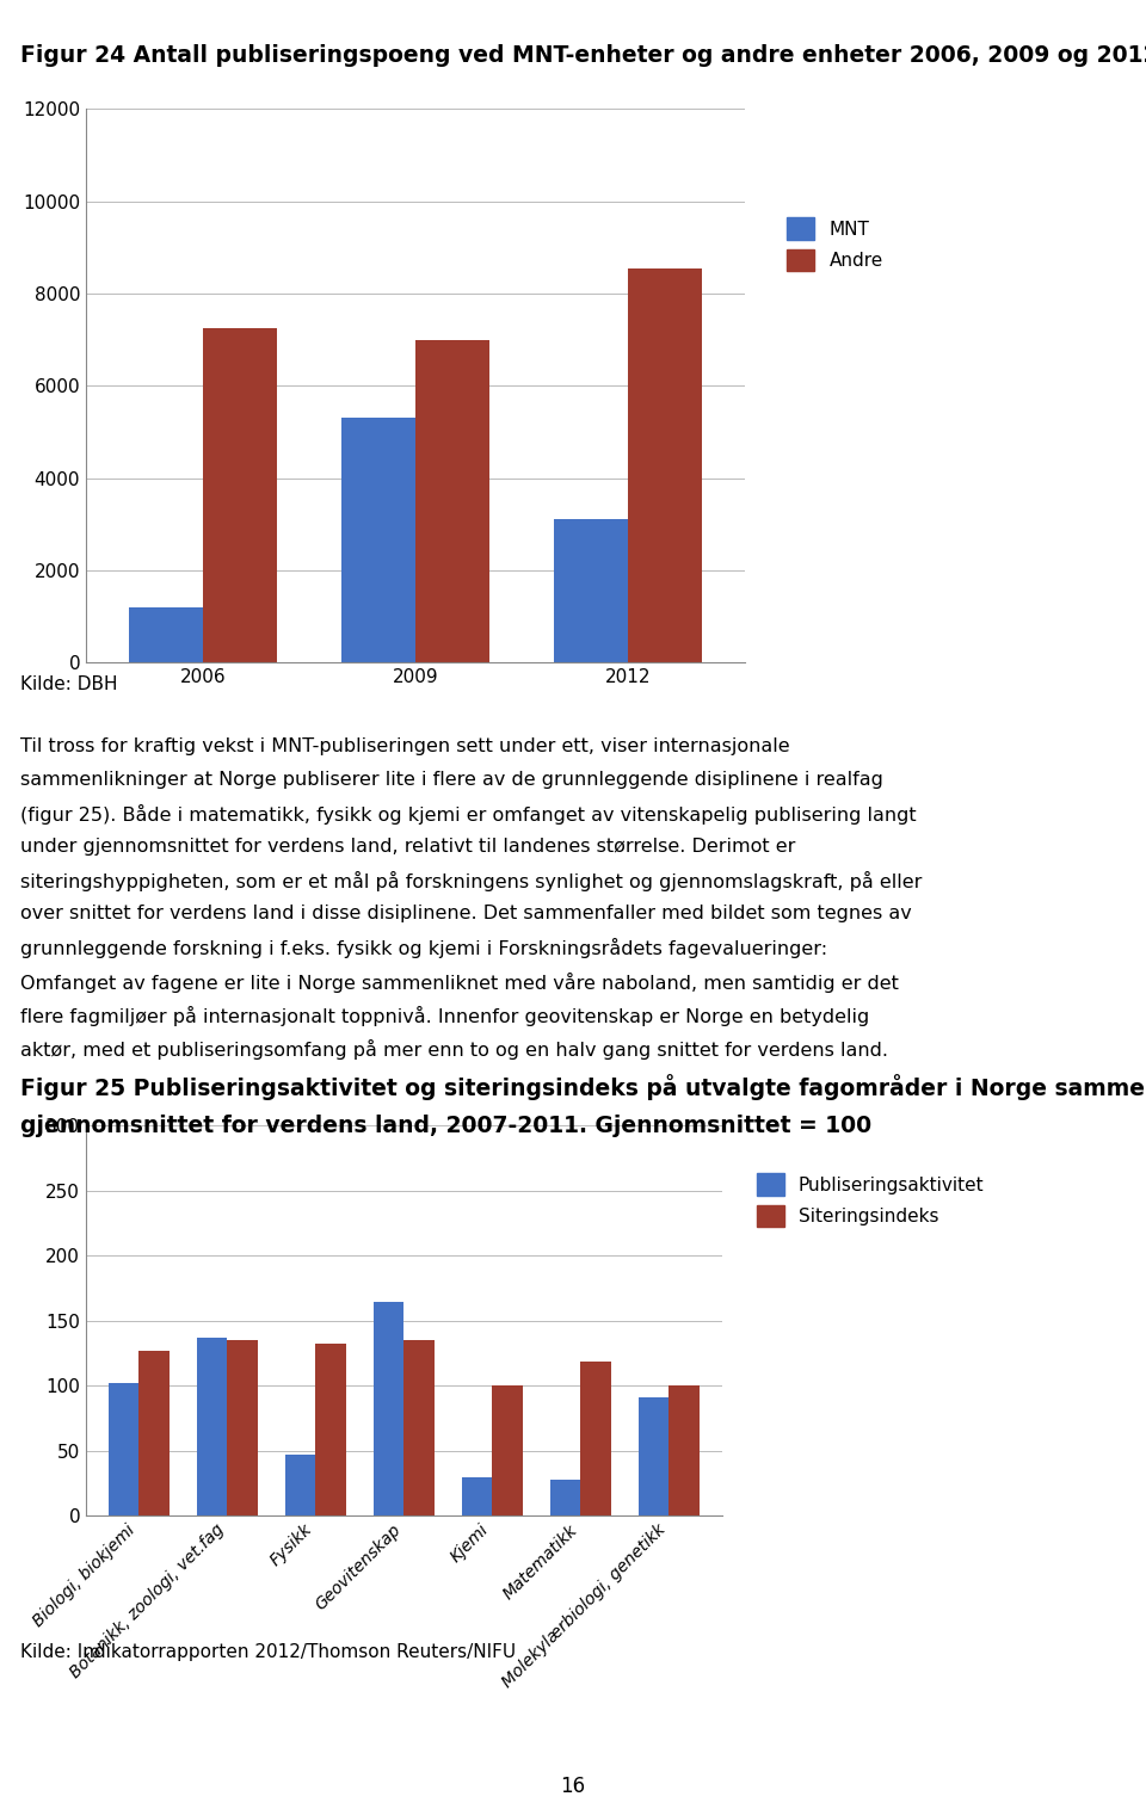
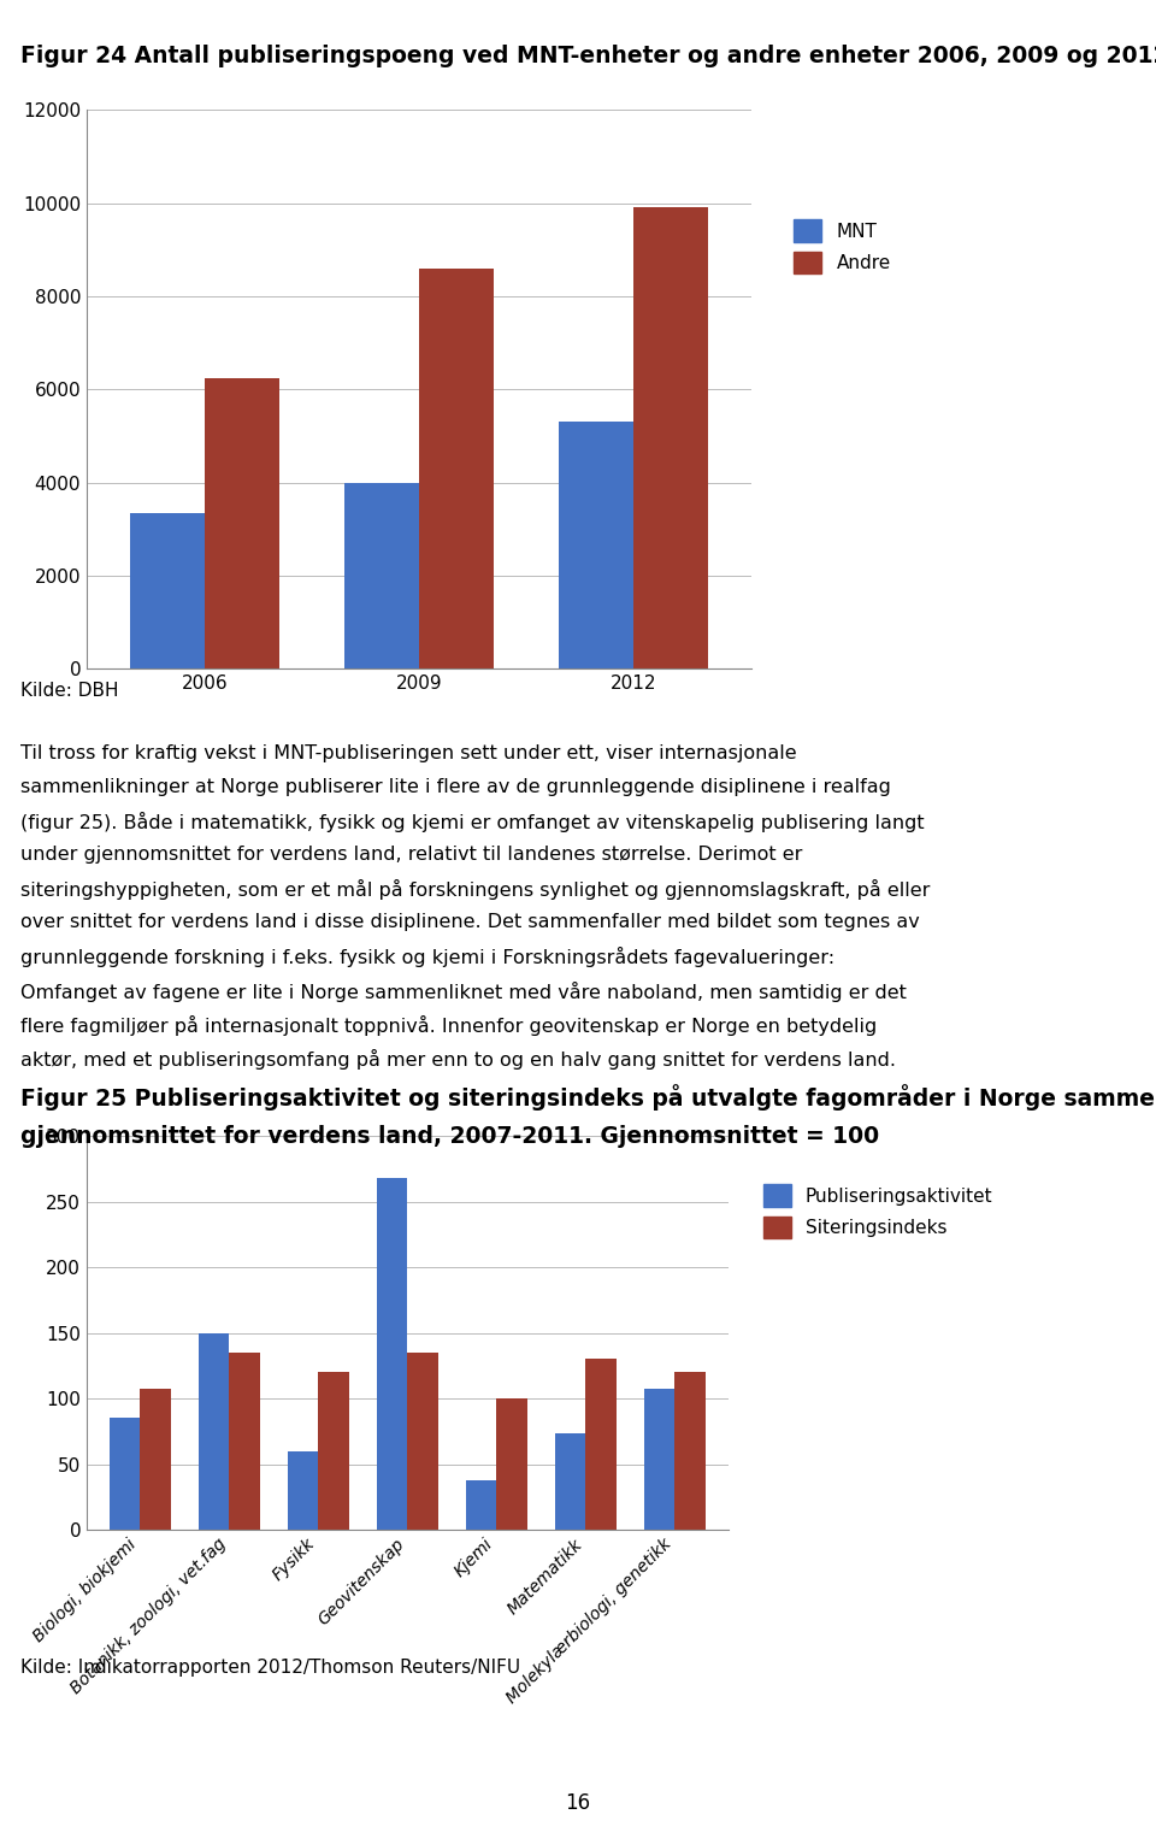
MNT/2006: 1200 -> 3350
Andre/2006: 7250 -> 6250
MNT/2009: 5300 -> 4000
Andre/2009: 7000 -> 8600
MNT/2012: 3100 -> 5300
Andre/2012: 8550 -> 9900
Publiseringsaktivitet/Biologi, biokjemi: 102 -> 85
Siteringsindeks/Biologi, biokjemi: 127 -> 107
Publiseringsaktivitet/Botanikk, zoologi, vet.fag: 137 -> 150
Publiseringsaktivitet/Fysikk: 47 -> 60
Siteringsindeks/Fysikk: 132 -> 120
Publiseringsaktivitet/Geovitenskap: 164 -> 268
Publiseringsaktivitet/Kjemi: 29 -> 38
Publiseringsaktivitet/Matematikk: 28 -> 73
Siteringsindeks/Matematikk: 118 -> 130
Publiseringsaktivitet/Molekylærbiologi, genetikk: 91 -> 107
Siteringsindeks/Molekylærbiologi, genetikk: 100 -> 120
